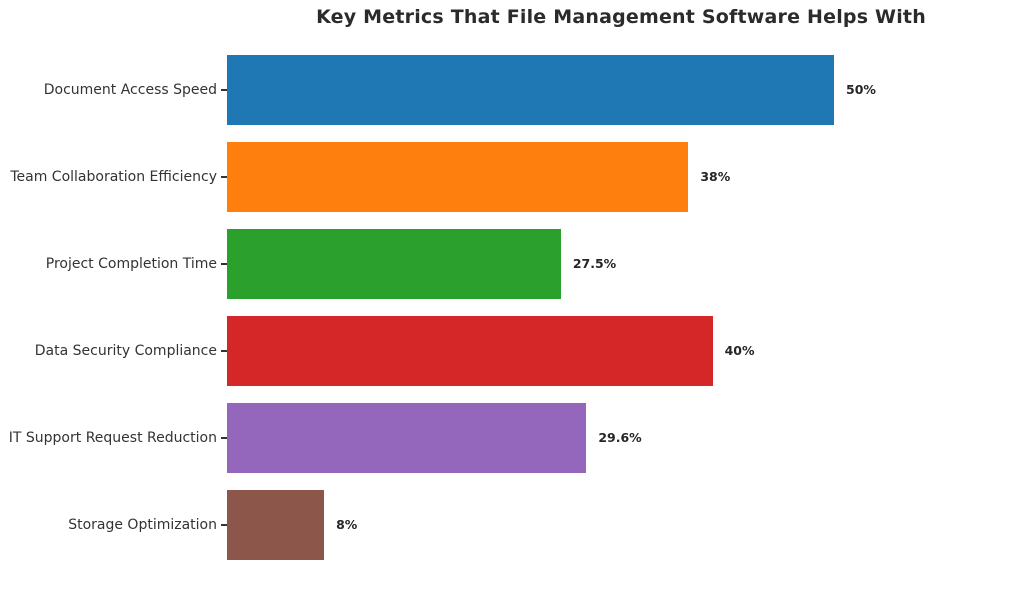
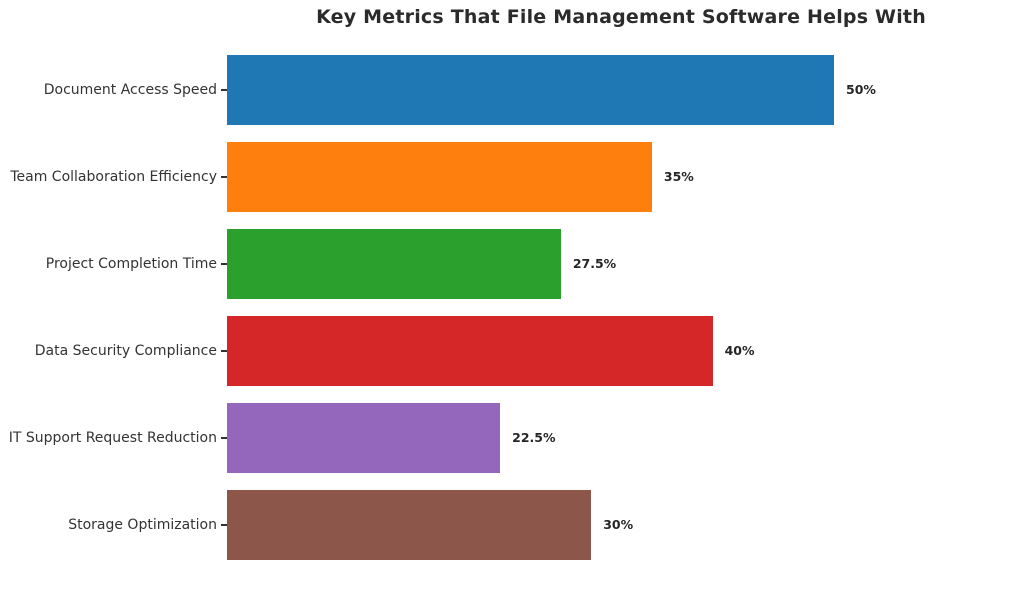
Team Collaboration Efficiency: 38% -> 35%
IT Support Request Reduction: 29.6% -> 22.5%
Storage Optimization: 8% -> 30%
